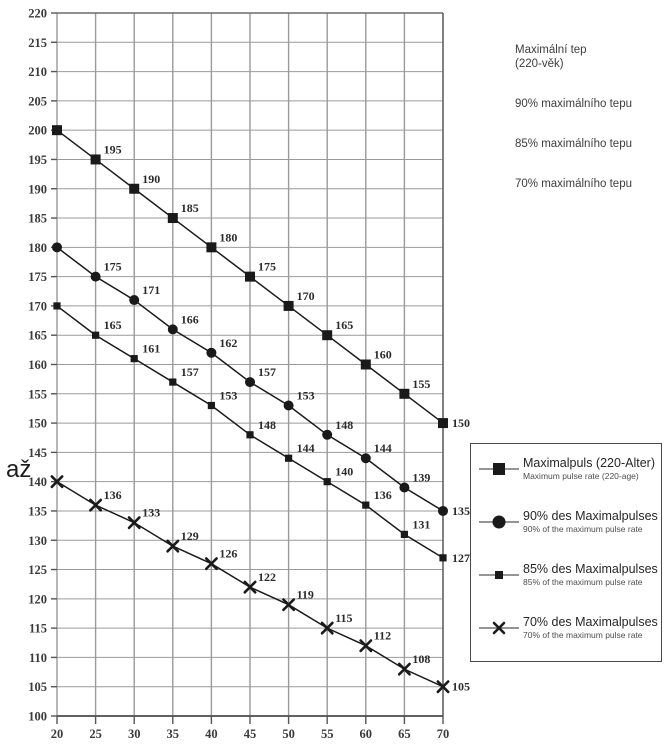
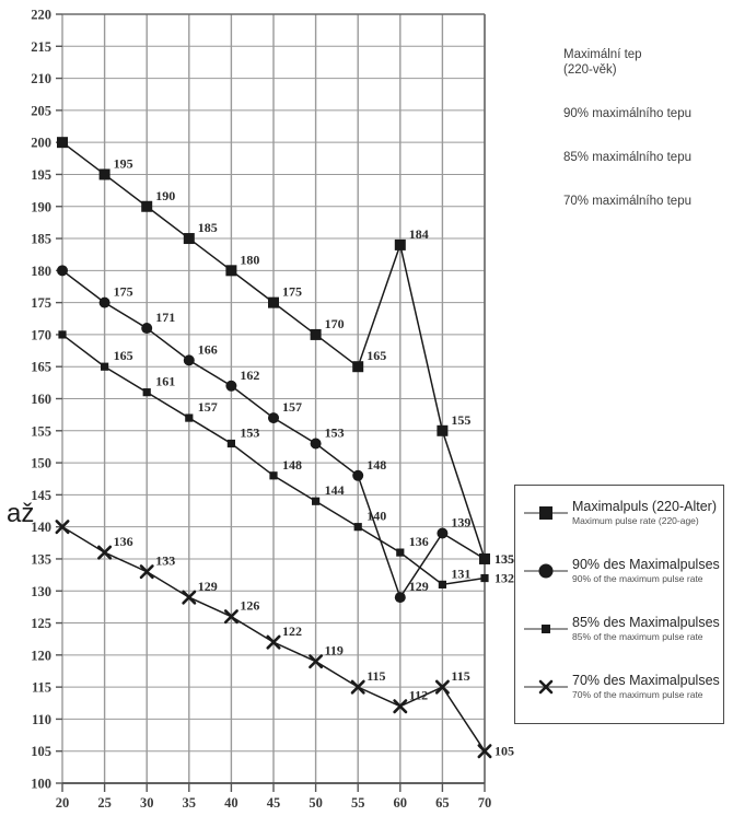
Maximalpuls (220-Alter)/60: 160 -> 184
90% des Maximalpulses/60: 144 -> 129
70% des Maximalpulses/65: 108 -> 115
Maximalpuls (220-Alter)/70: 150 -> 135
85% des Maximalpulses/70: 127 -> 132
